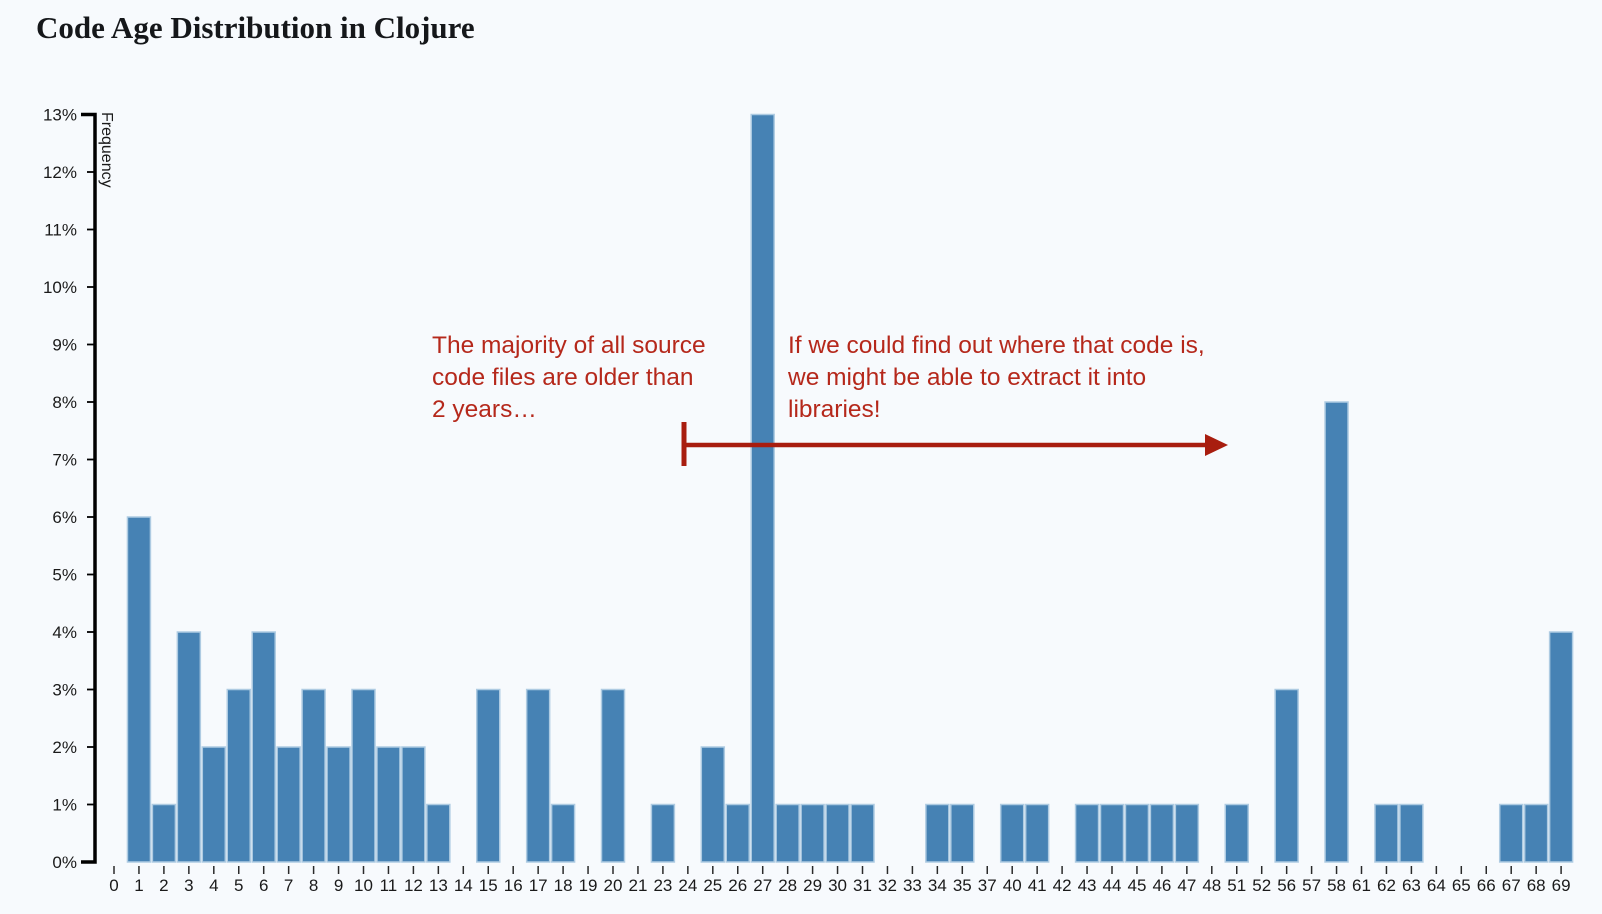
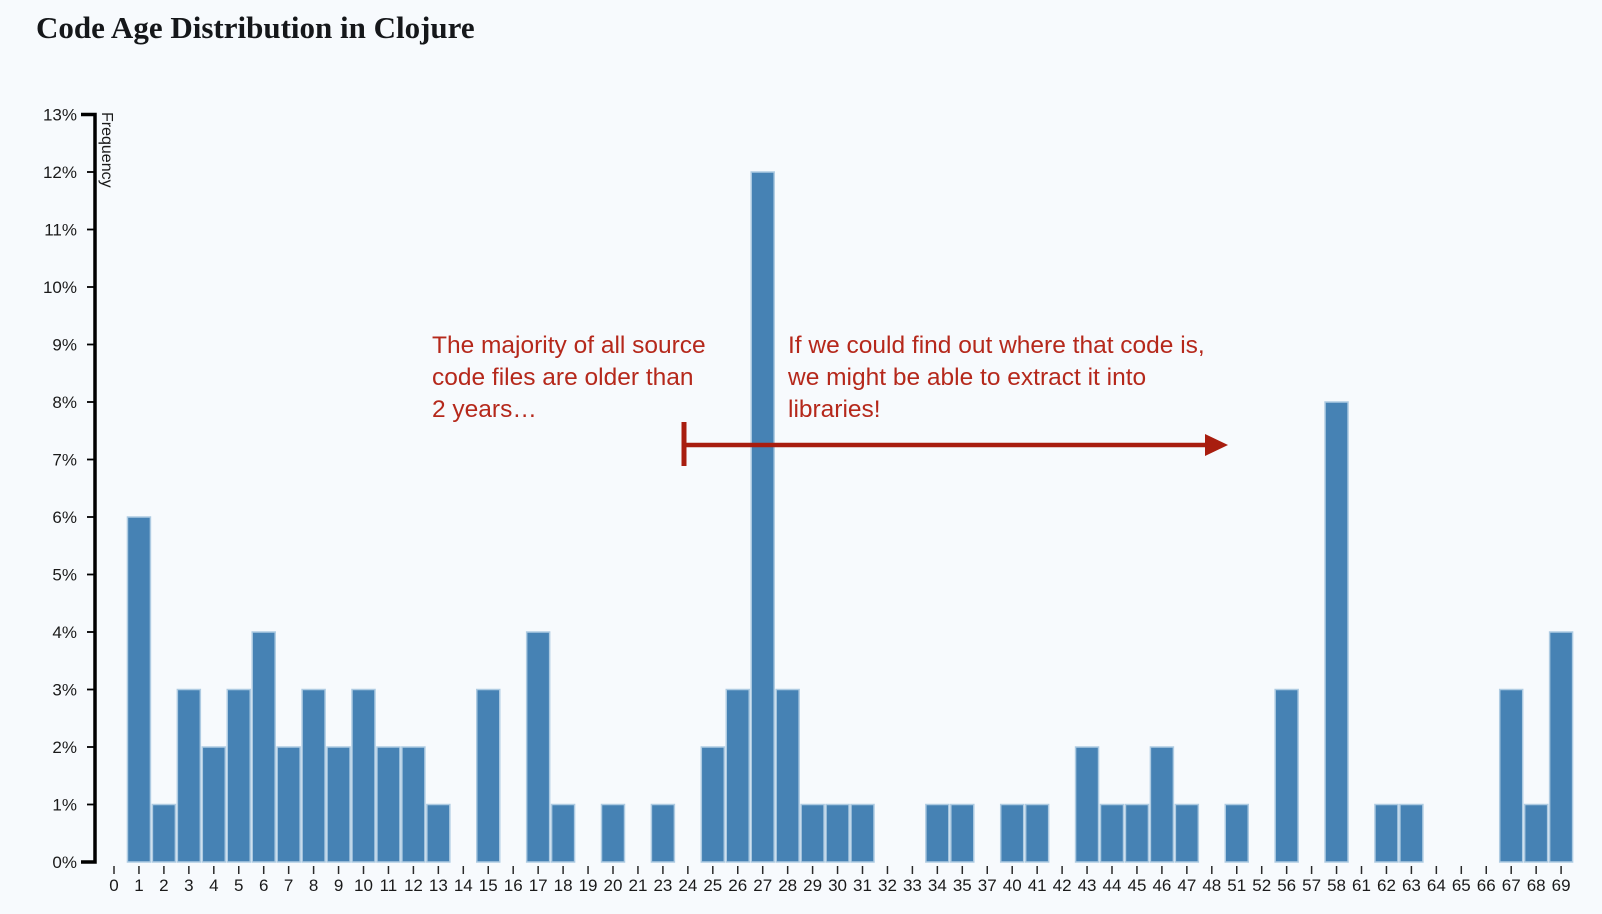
3: 4% -> 3%
17: 3% -> 4%
20: 3% -> 1%
26: 1% -> 3%
27: 13% -> 12%
28: 1% -> 3%
43: 1% -> 2%
46: 1% -> 2%
67: 1% -> 3%
